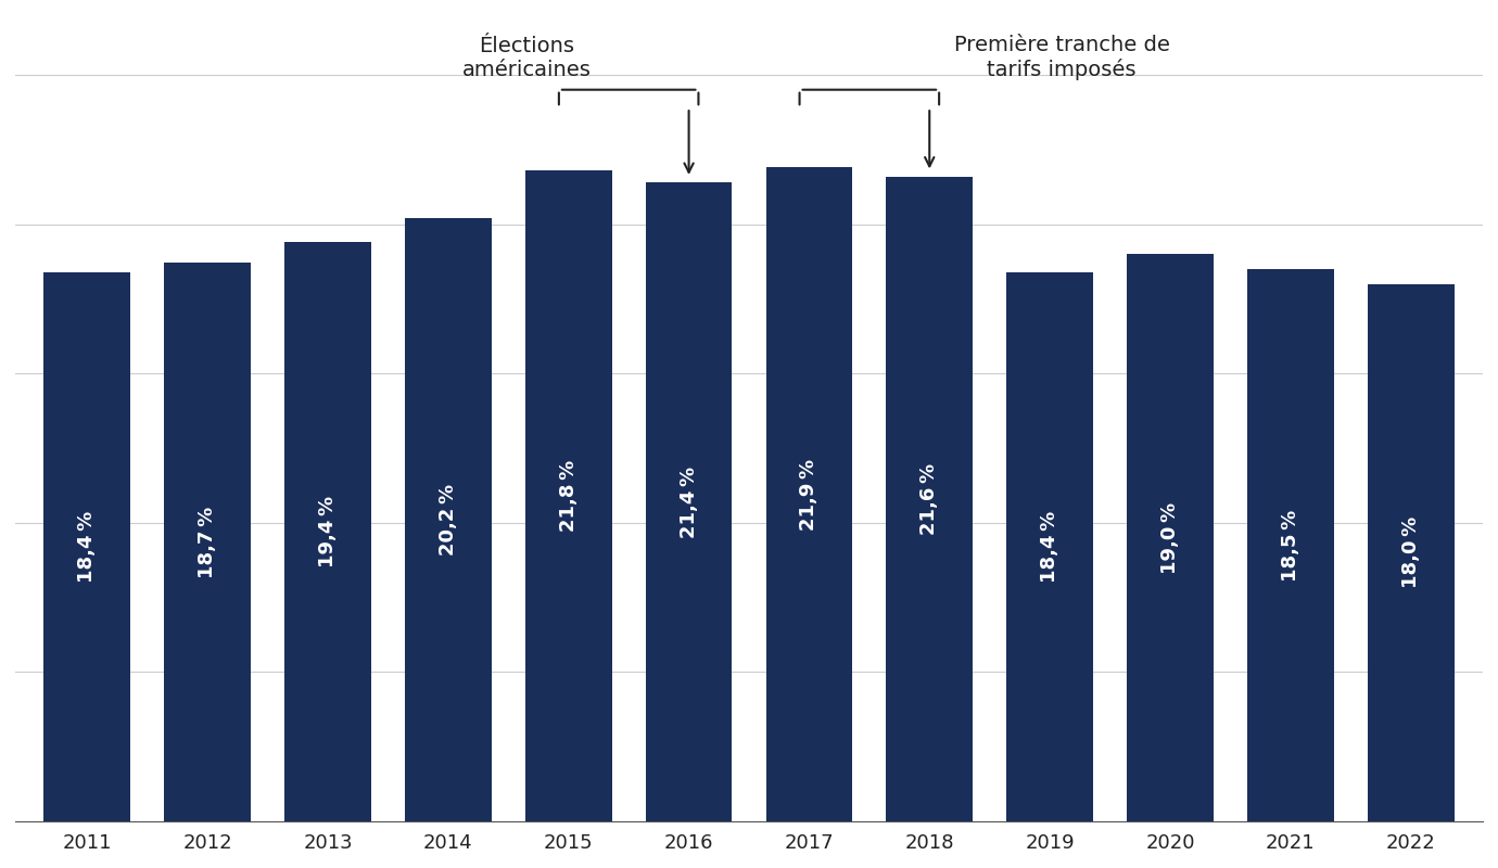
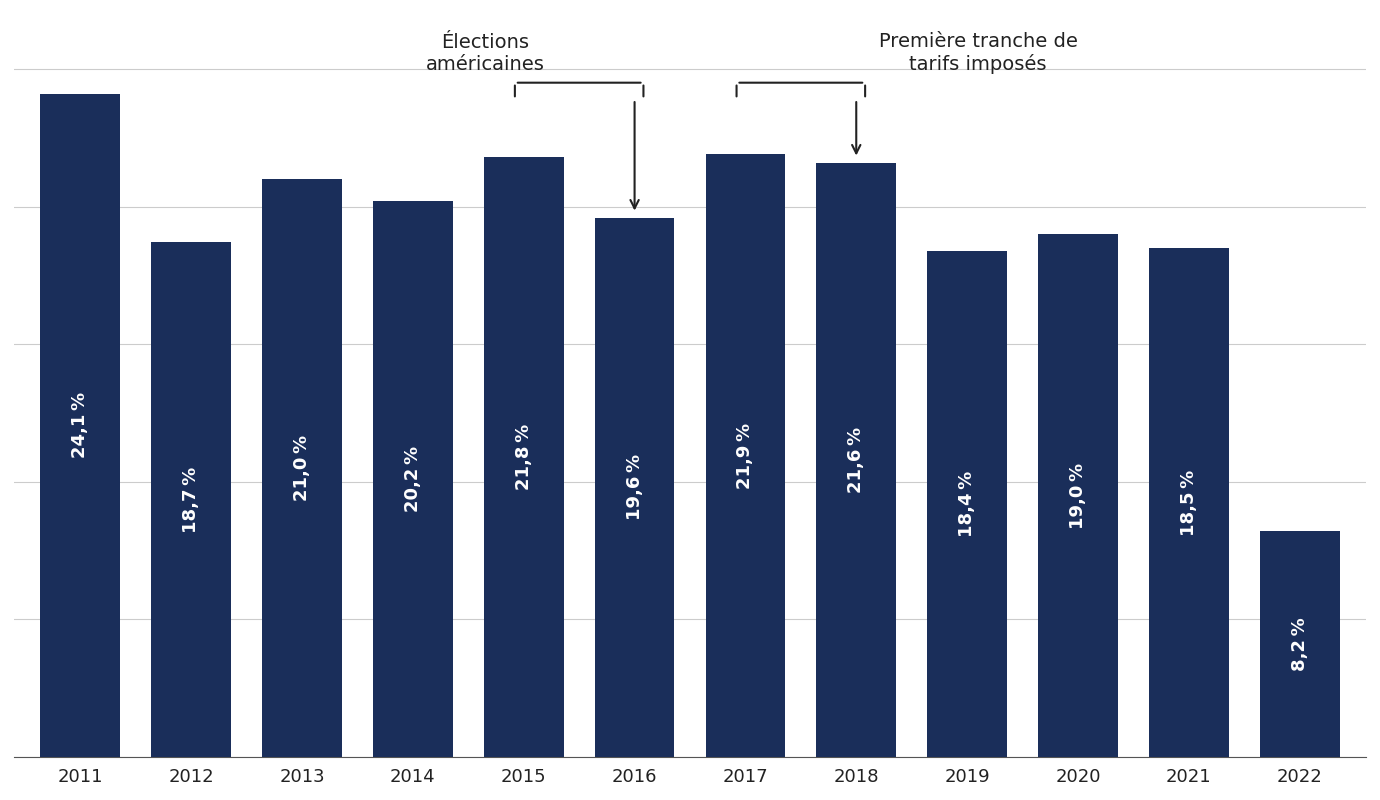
2011: 18,4 -> 24,1
2013: 19,4 -> 21,0
2016: 21,4 -> 19,6
2022: 18,0 -> 8,2
